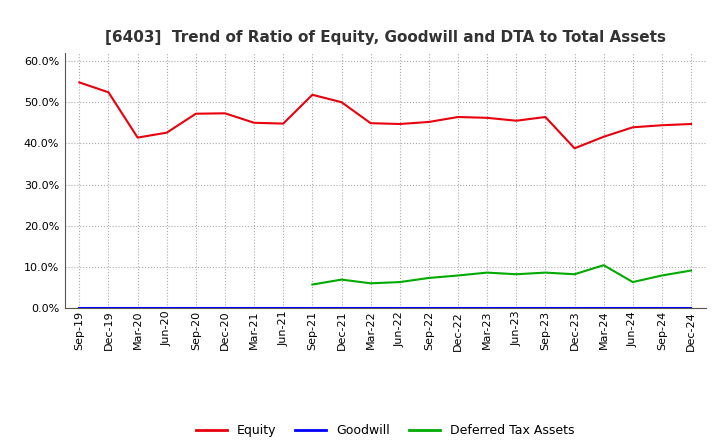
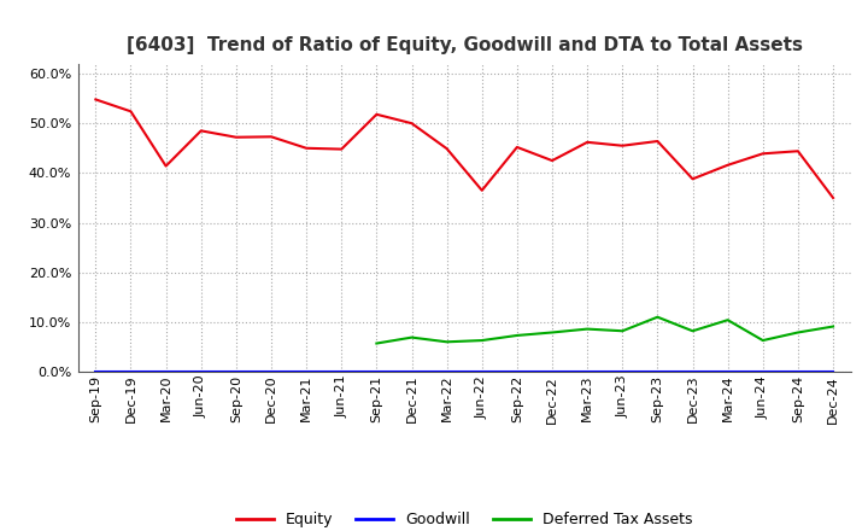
Equity/Jun-20: 42.6% -> 48.5%
Equity/Jun-22: 44.7% -> 36.5%
Equity/Dec-22: 46.4% -> 42.5%
Deferred Tax Assets/Sep-23: 8.6% -> 11.0%
Equity/Dec-24: 44.7% -> 35.0%
